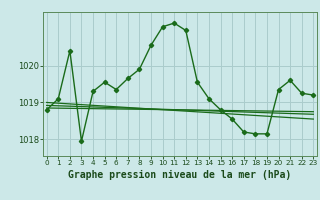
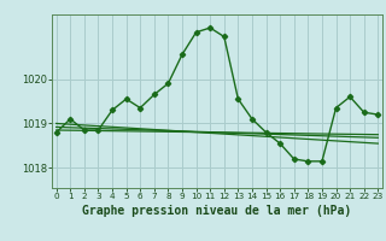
2: 1020.40 -> 1018.85
3: 1017.95 -> 1018.85
